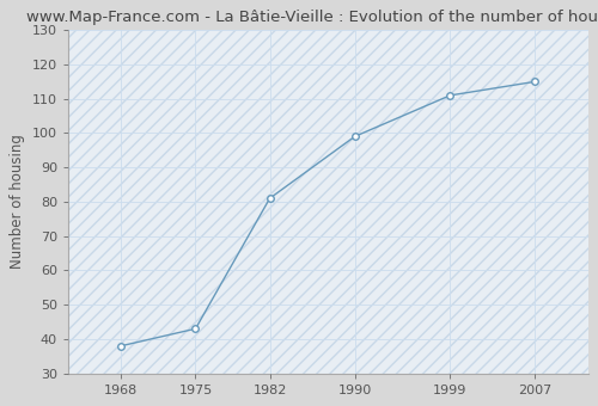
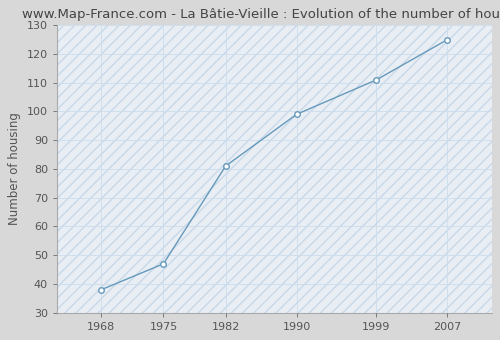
1975: 43 -> 47
2007: 115 -> 125
